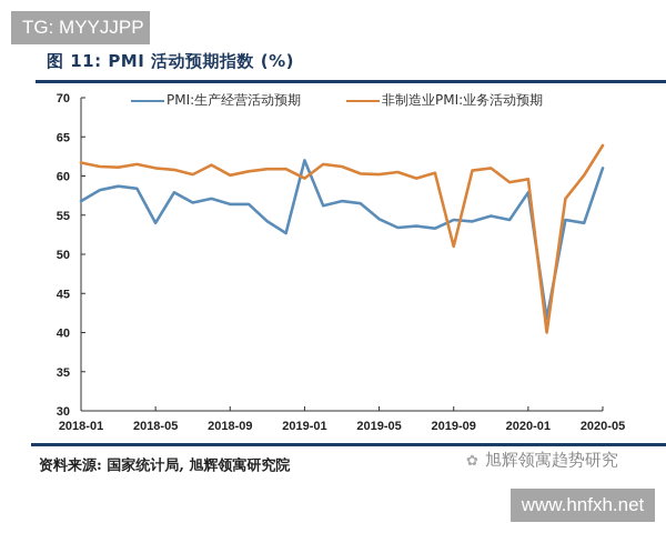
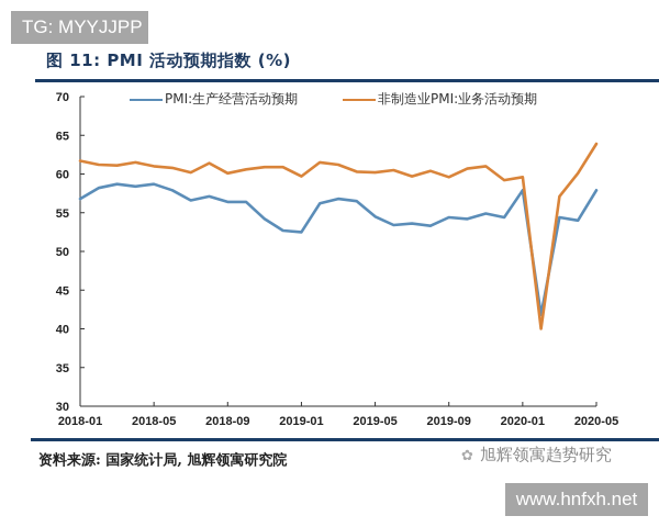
PMI:生产经营活动预期/2018-05: 54 -> 59
PMI:生产经营活动预期/2019-01: 62 -> 52
非制造业PMI:业务活动预期/2019-09: 51 -> 60
PMI:生产经营活动预期/2020-05: 61 -> 58
